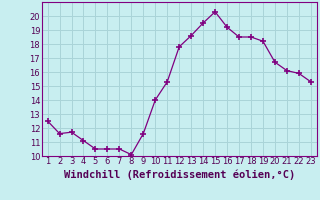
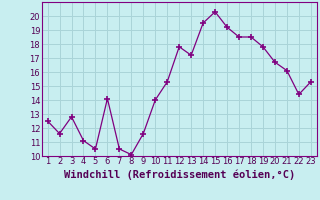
3: 11.7 -> 12.8
6: 10.5 -> 14.1
13: 18.6 -> 17.2
19: 18.2 -> 17.8
22: 15.9 -> 14.4
